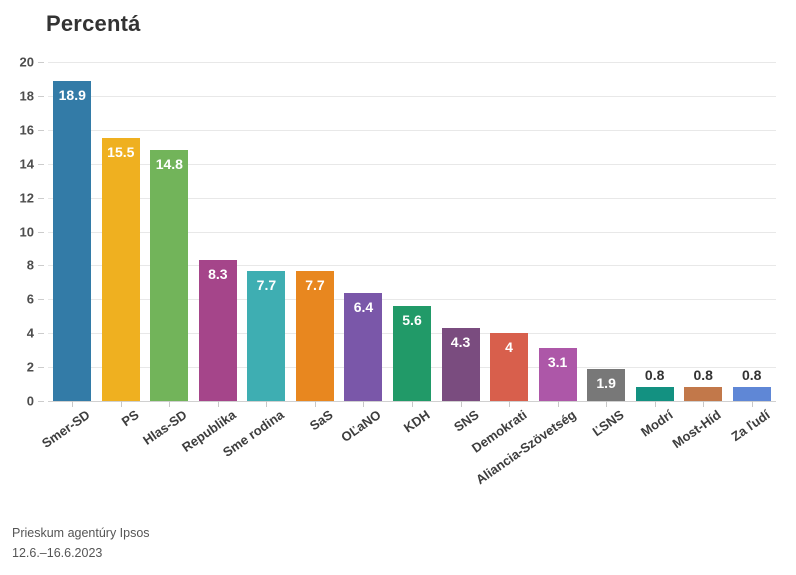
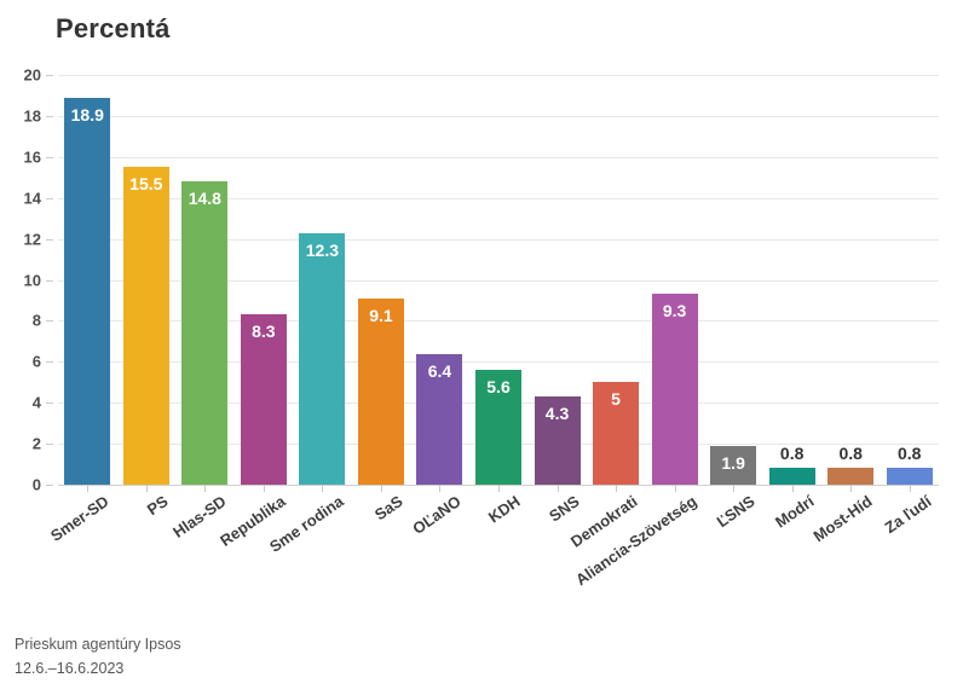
Sme rodina: 7.7 -> 12.3
SaS: 7.7 -> 9.1
Demokrati: 4 -> 5
Aliancia-Szövetség: 3.1 -> 9.3
